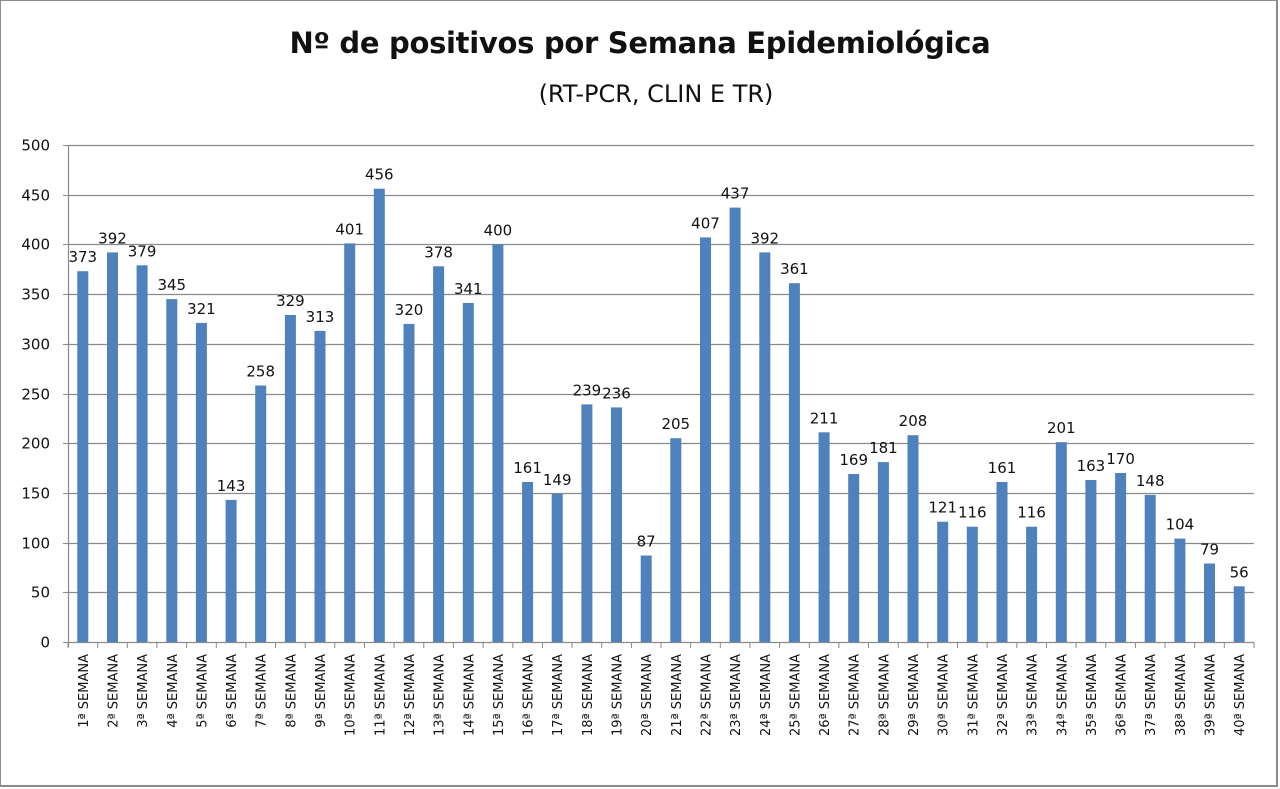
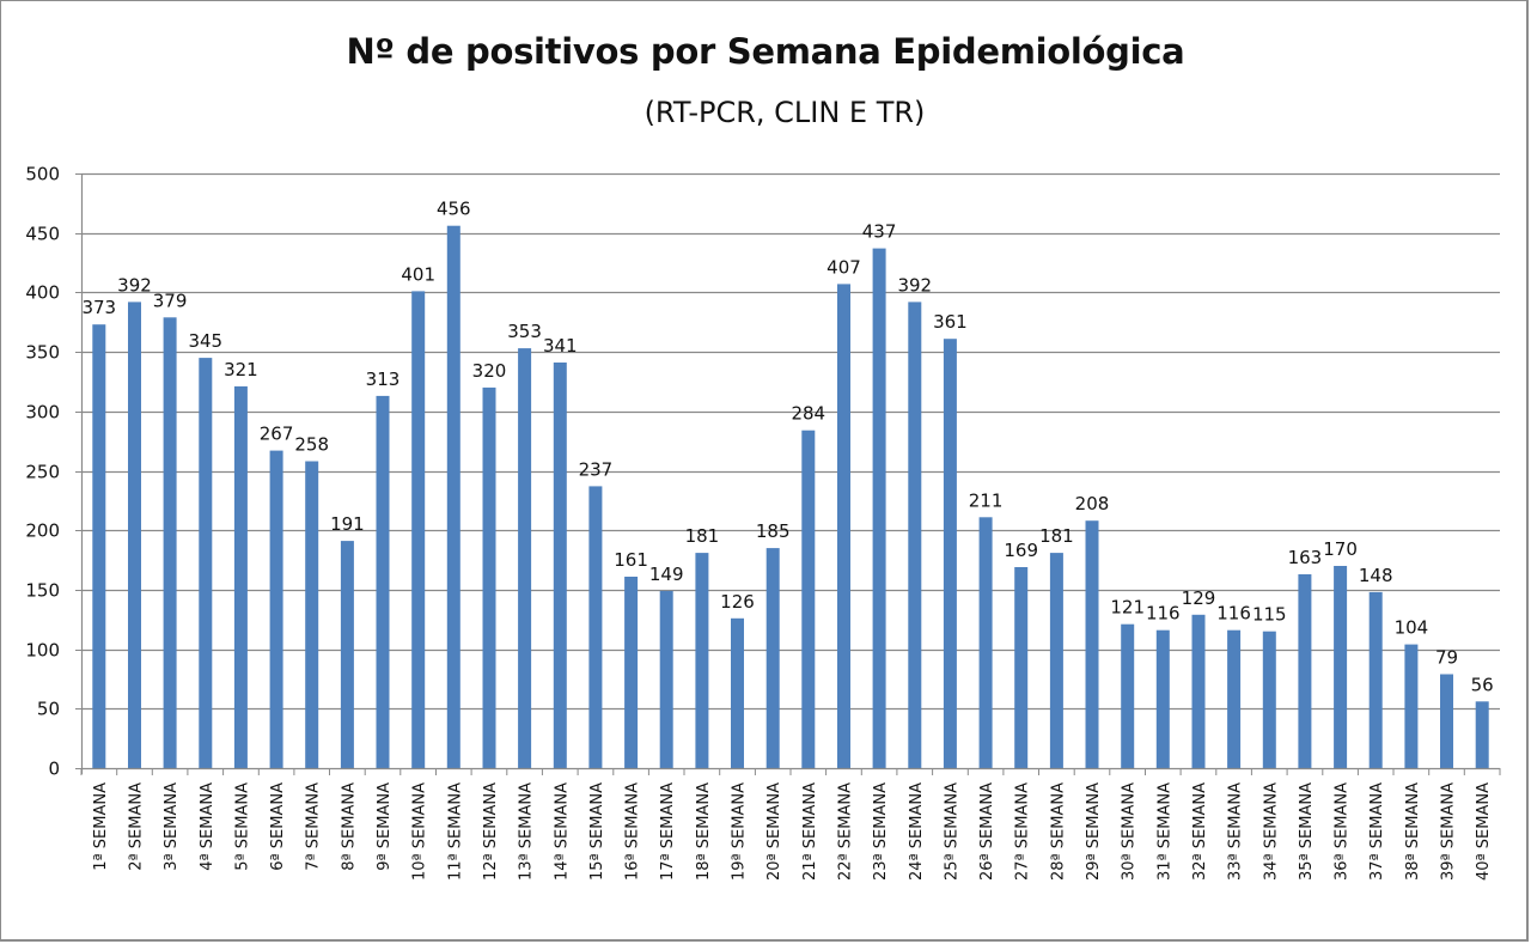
6ª SEMANA: 143 -> 267
8ª SEMANA: 329 -> 191
13ª SEMANA: 378 -> 353
15ª SEMANA: 400 -> 237
18ª SEMANA: 239 -> 181
19ª SEMANA: 236 -> 126
20ª SEMANA: 87 -> 185
21ª SEMANA: 205 -> 284
32ª SEMANA: 161 -> 129
34ª SEMANA: 201 -> 115
